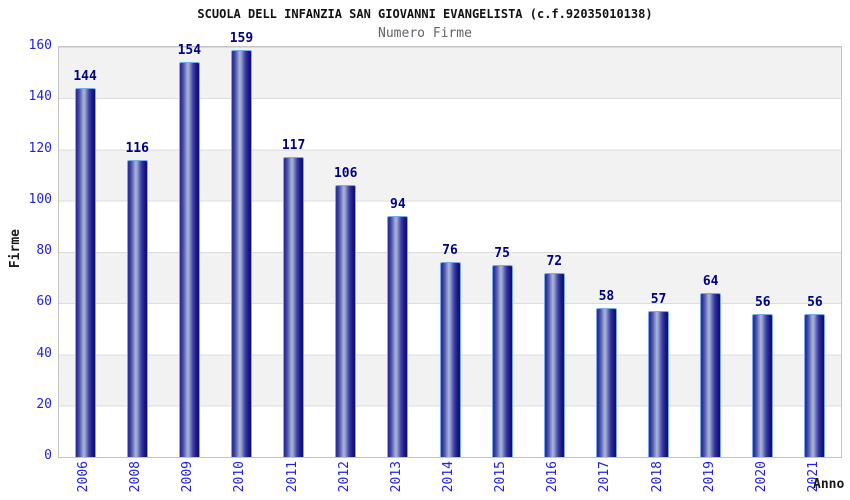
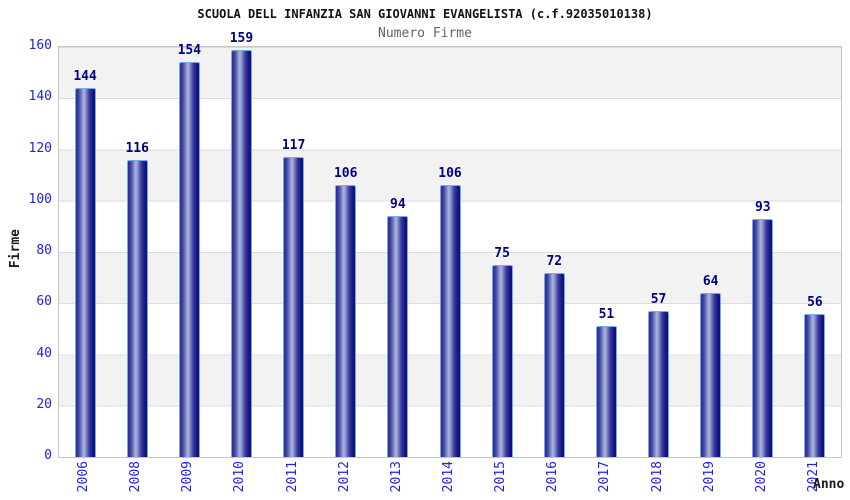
2014: 76 -> 106
2017: 58 -> 51
2020: 56 -> 93
